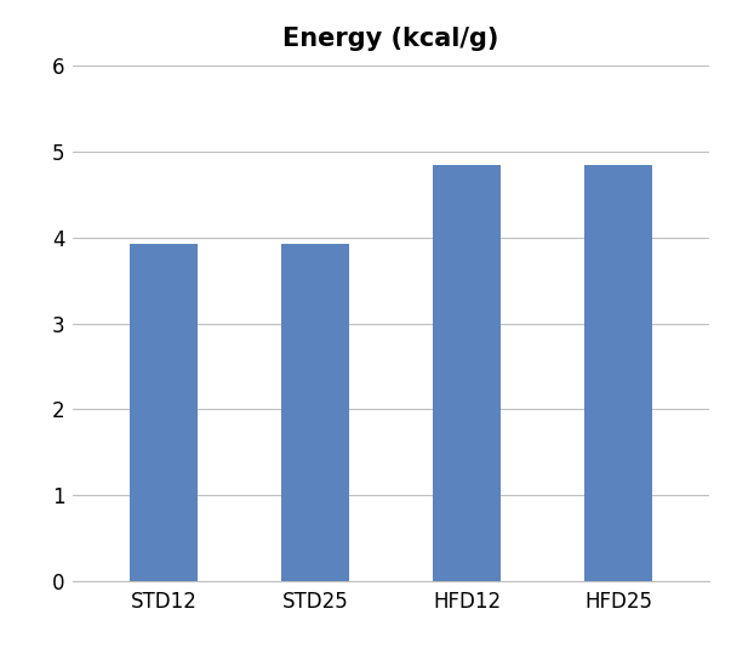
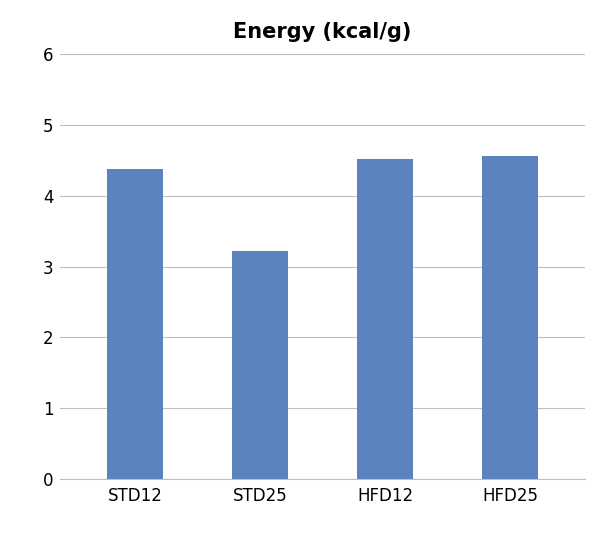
STD12: 3.93 -> 4.38
STD25: 3.93 -> 3.22
HFD12: 4.84 -> 4.52
HFD25: 4.84 -> 4.56
